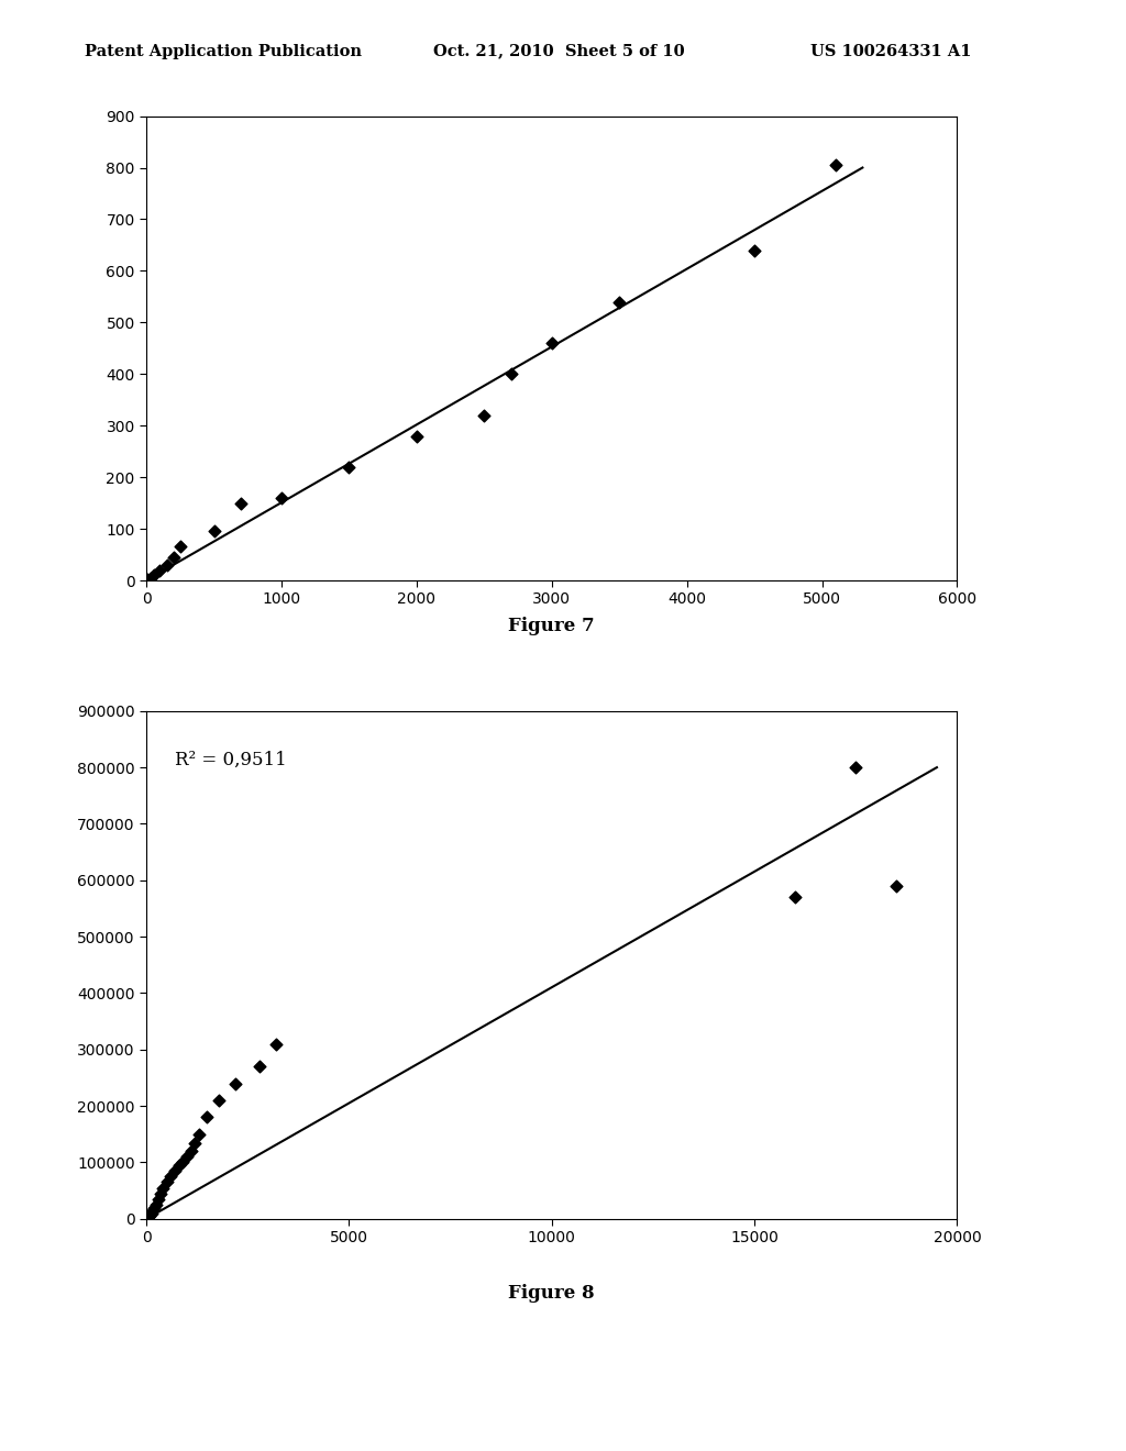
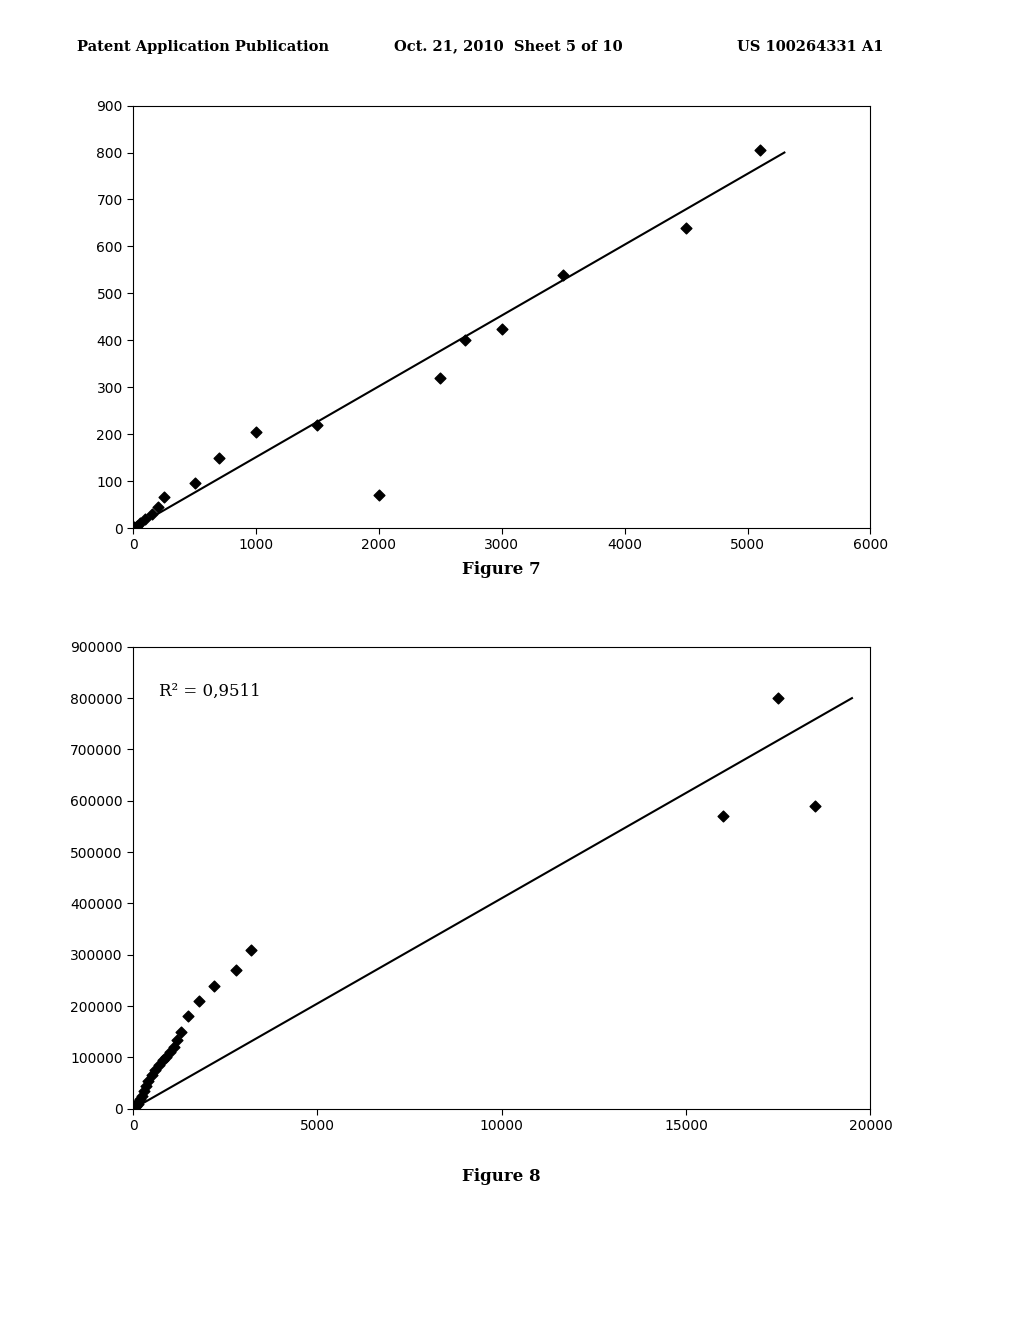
1000: 160 -> 205
2000: 280 -> 70
3000: 460 -> 425
